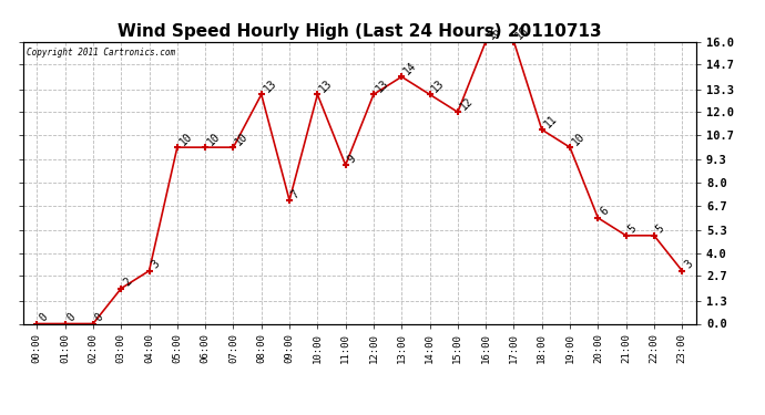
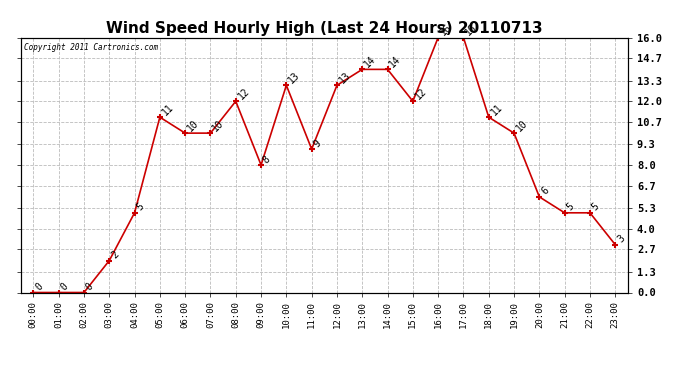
04:00: 3 -> 5
05:00: 10 -> 11
08:00: 13 -> 12
09:00: 7 -> 8
14:00: 13 -> 14
